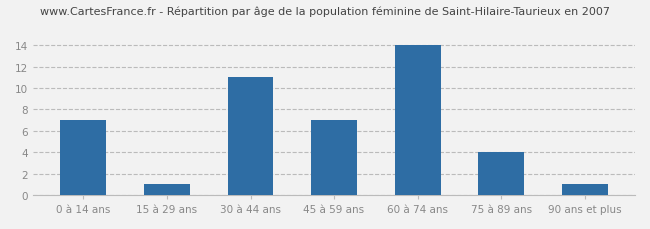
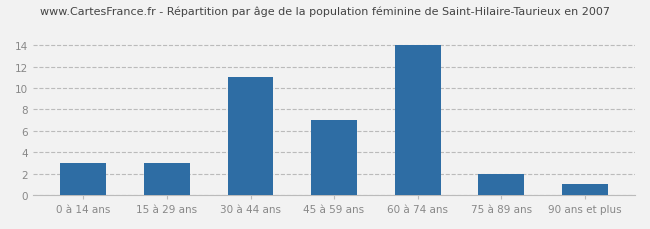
0 à 14 ans: 7 -> 3
15 à 29 ans: 1 -> 3
75 à 89 ans: 4 -> 2
